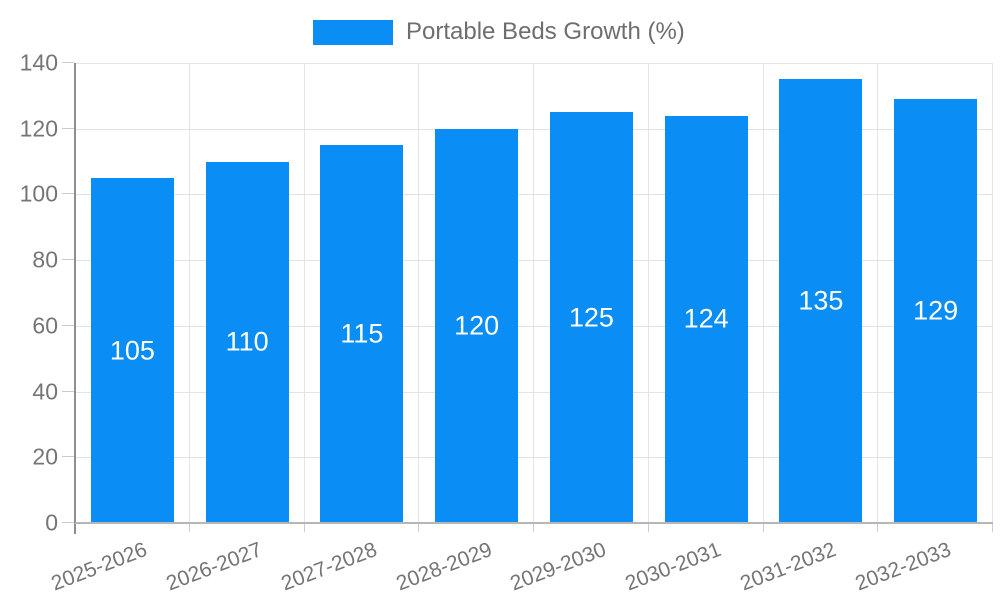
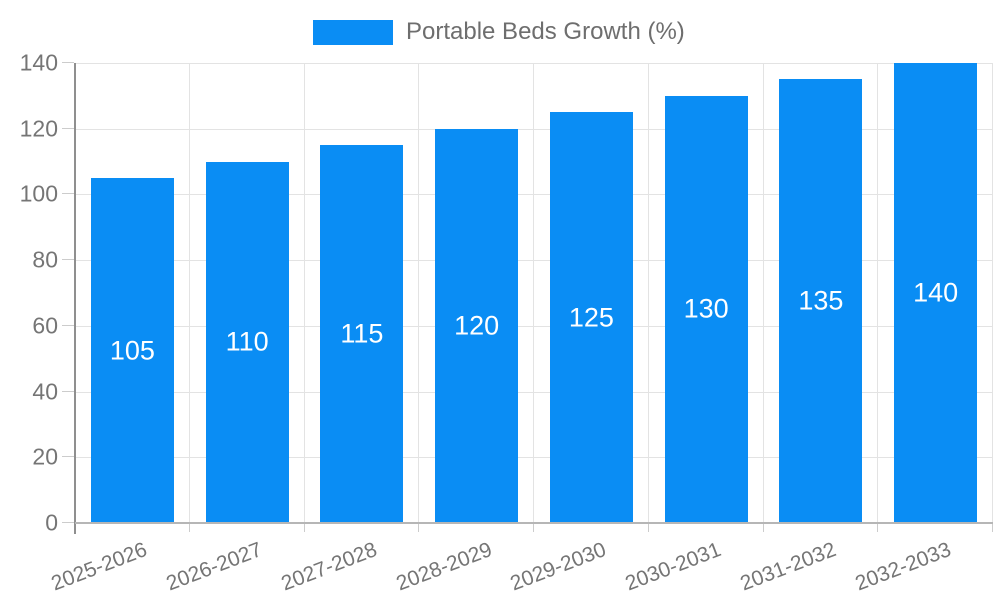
2030-2031: 124 -> 130
2032-2033: 129 -> 140
